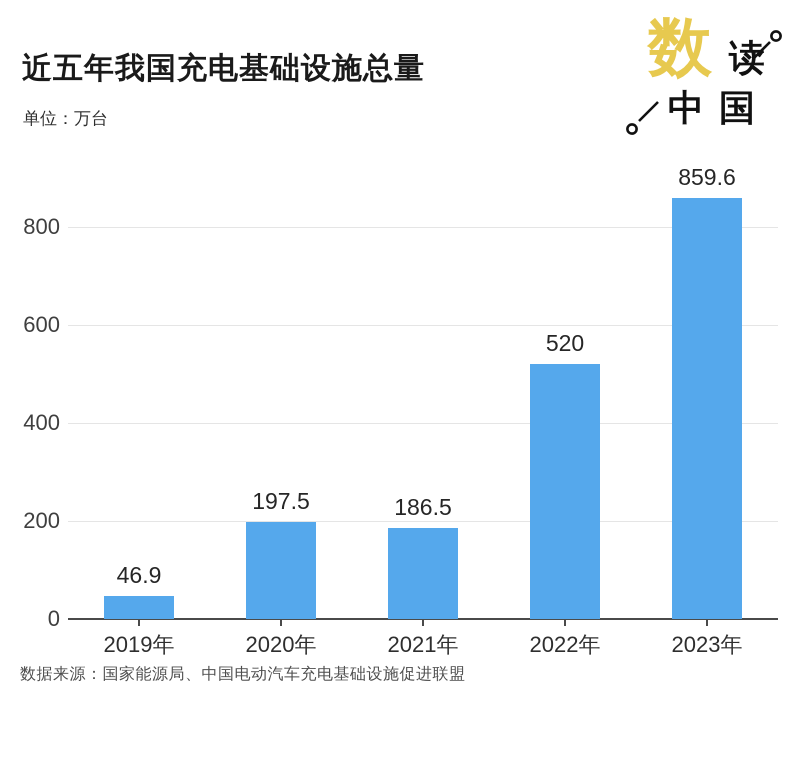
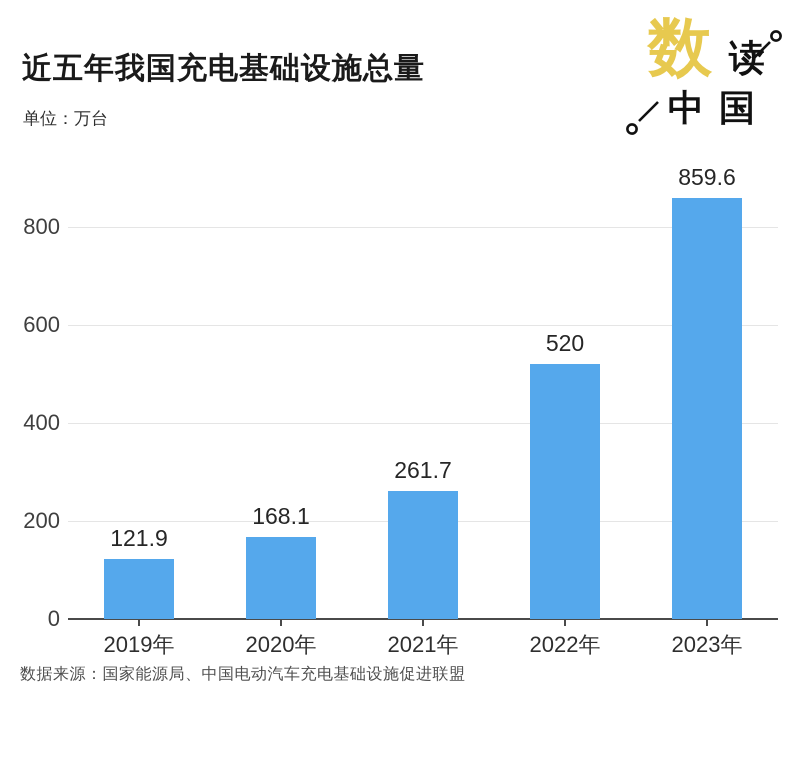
2019年: 46.9 -> 121.9
2020年: 197.5 -> 168.1
2021年: 186.5 -> 261.7
